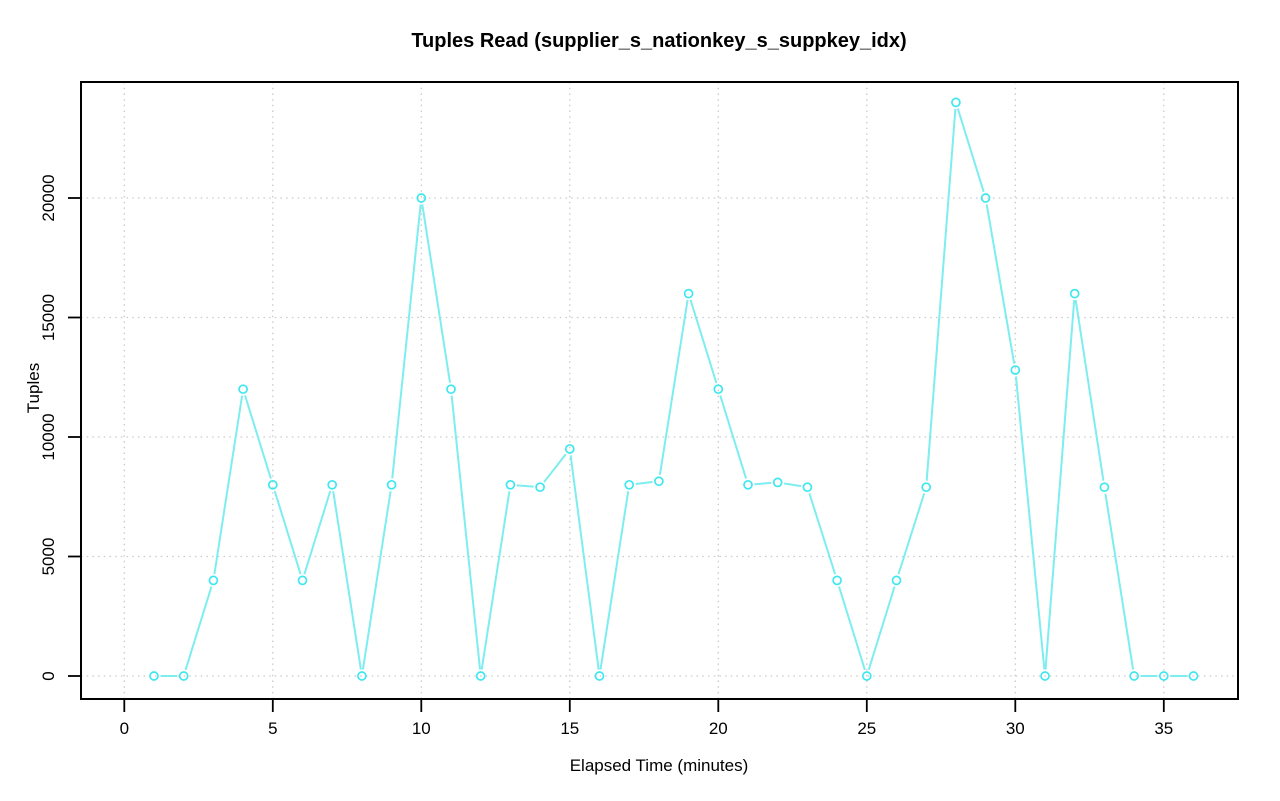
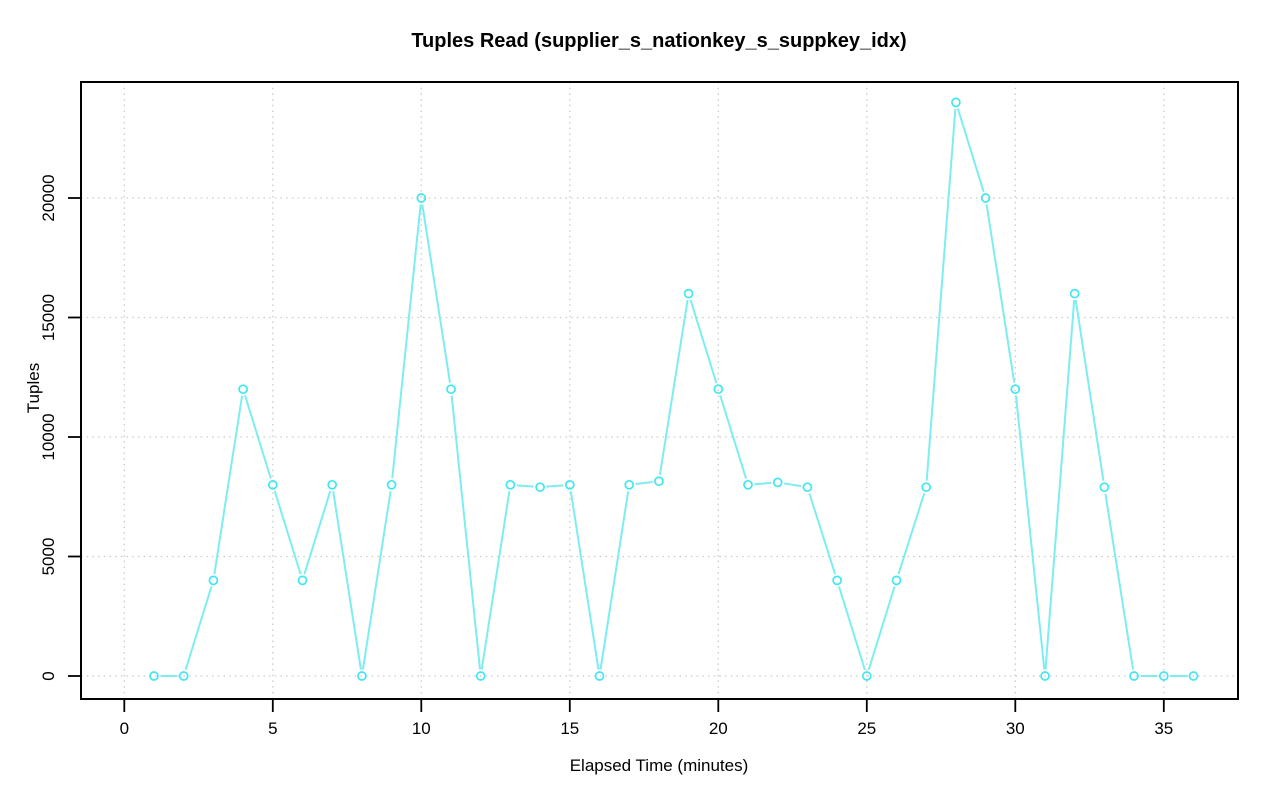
15: 9500 -> 8000
30: 12800 -> 12000
